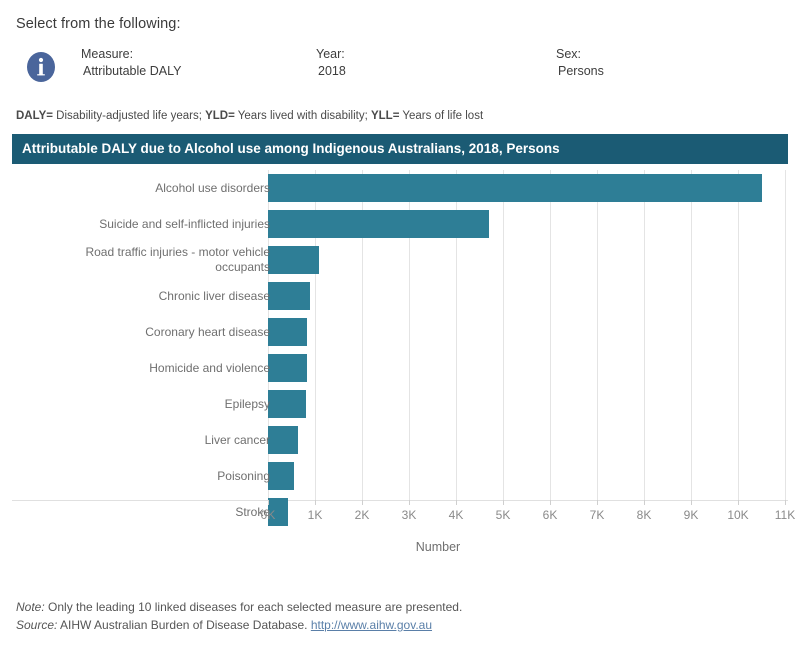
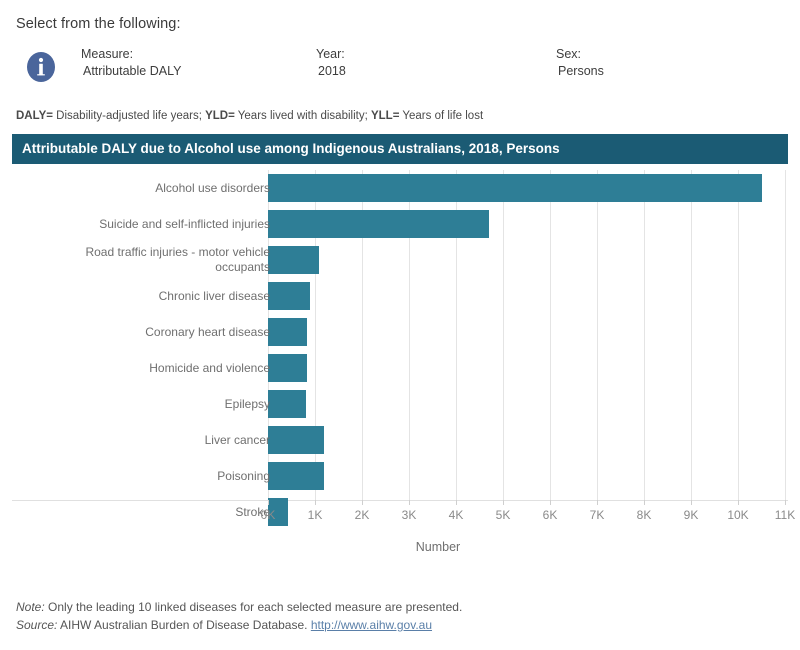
Liver cancer: 0.6K -> 1.2K
Poisoning: 0.6K -> 1.2K
